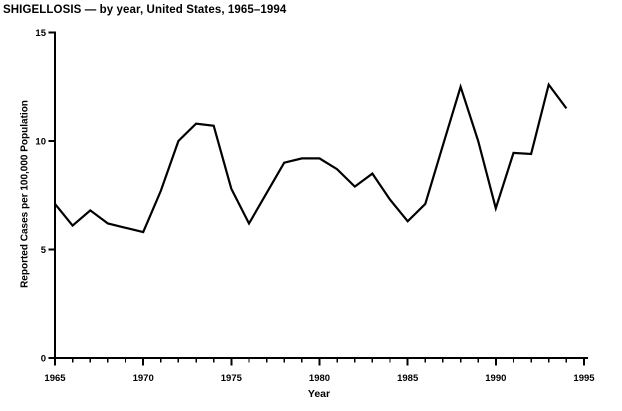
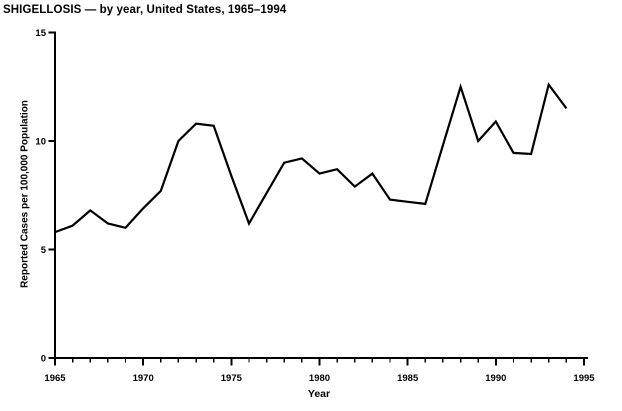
1965: 7.1 -> 5.8
1970: 5.8 -> 6.9
1975: 7.8 -> 8.4
1980: 9.2 -> 8.5
1985: 6.3 -> 7.2
1990: 6.9 -> 10.9
